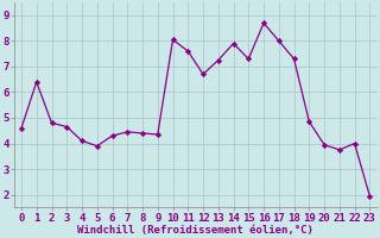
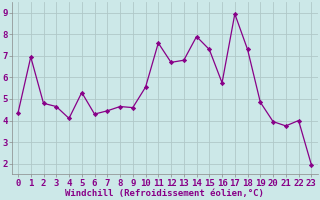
0: 4.60 -> 4.35
1: 6.40 -> 6.95
5: 3.90 -> 5.30
8: 4.40 -> 4.65
9: 4.35 -> 4.60
10: 8.05 -> 5.55
13: 7.25 -> 6.80
16: 8.70 -> 5.75
17: 8.00 -> 8.95
